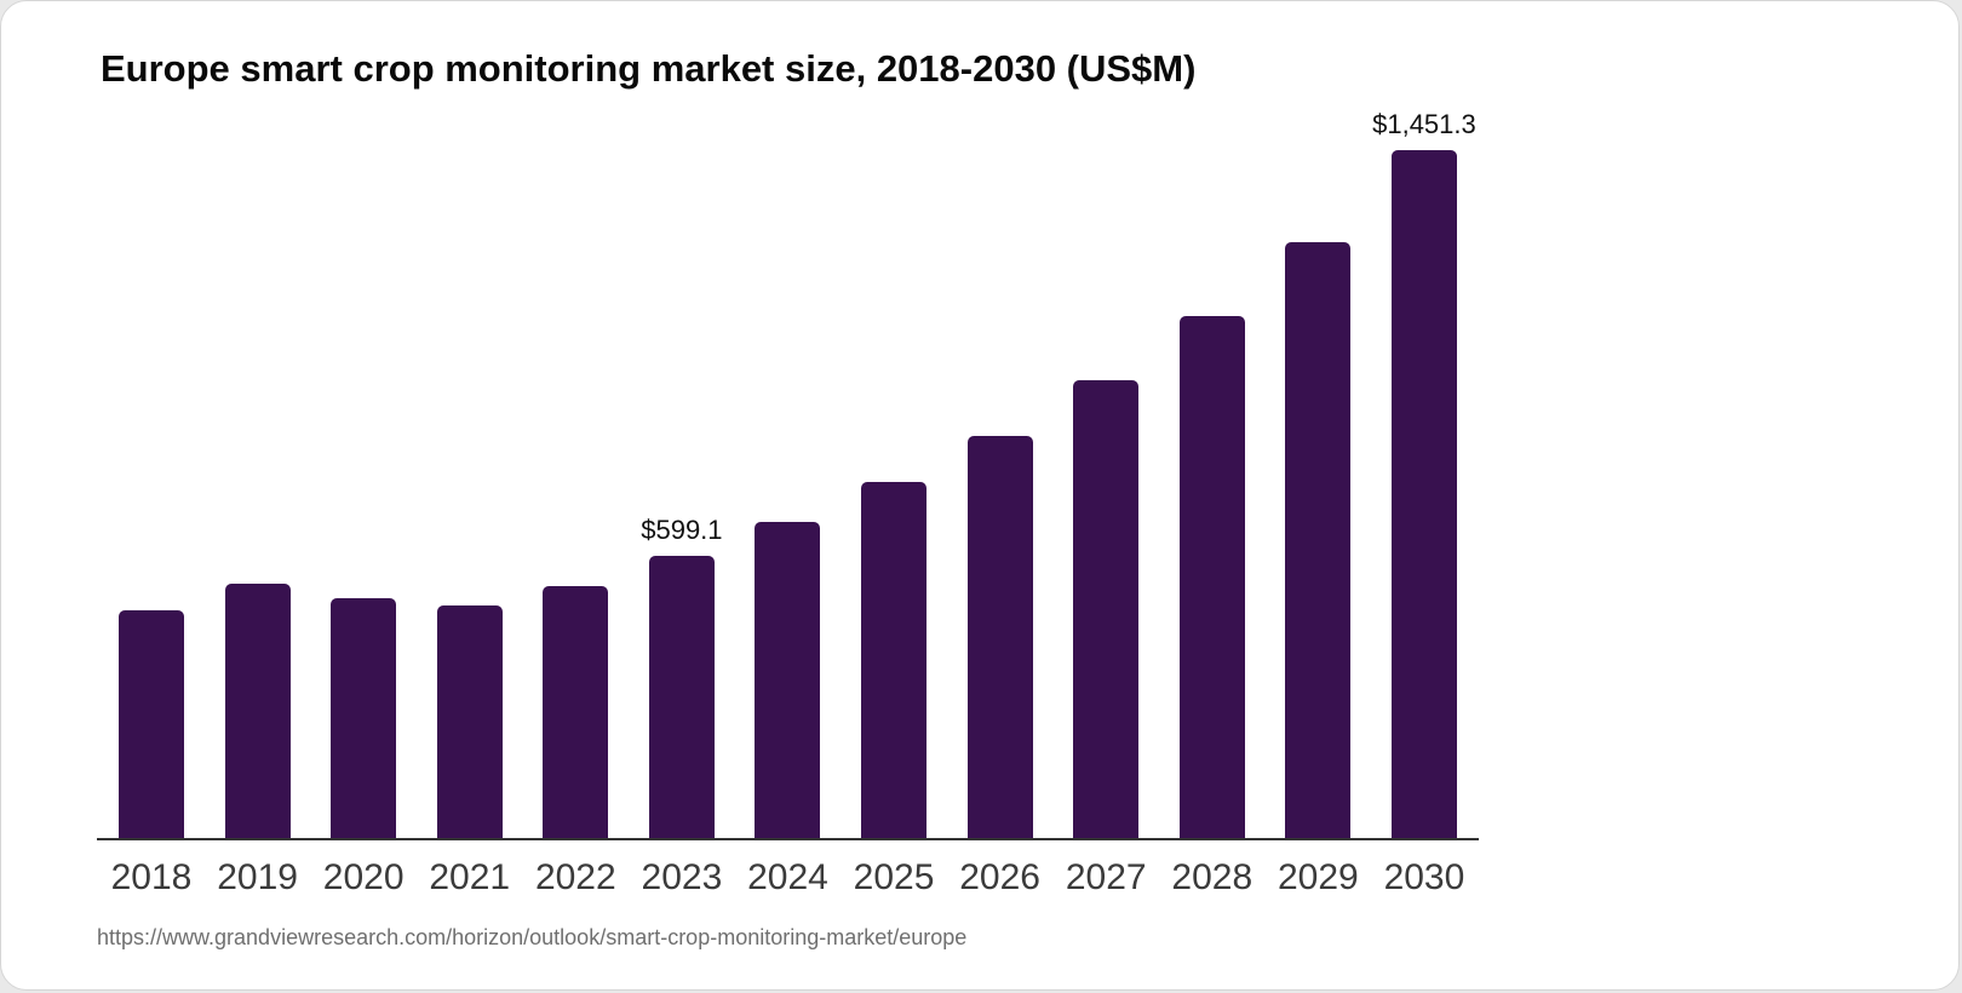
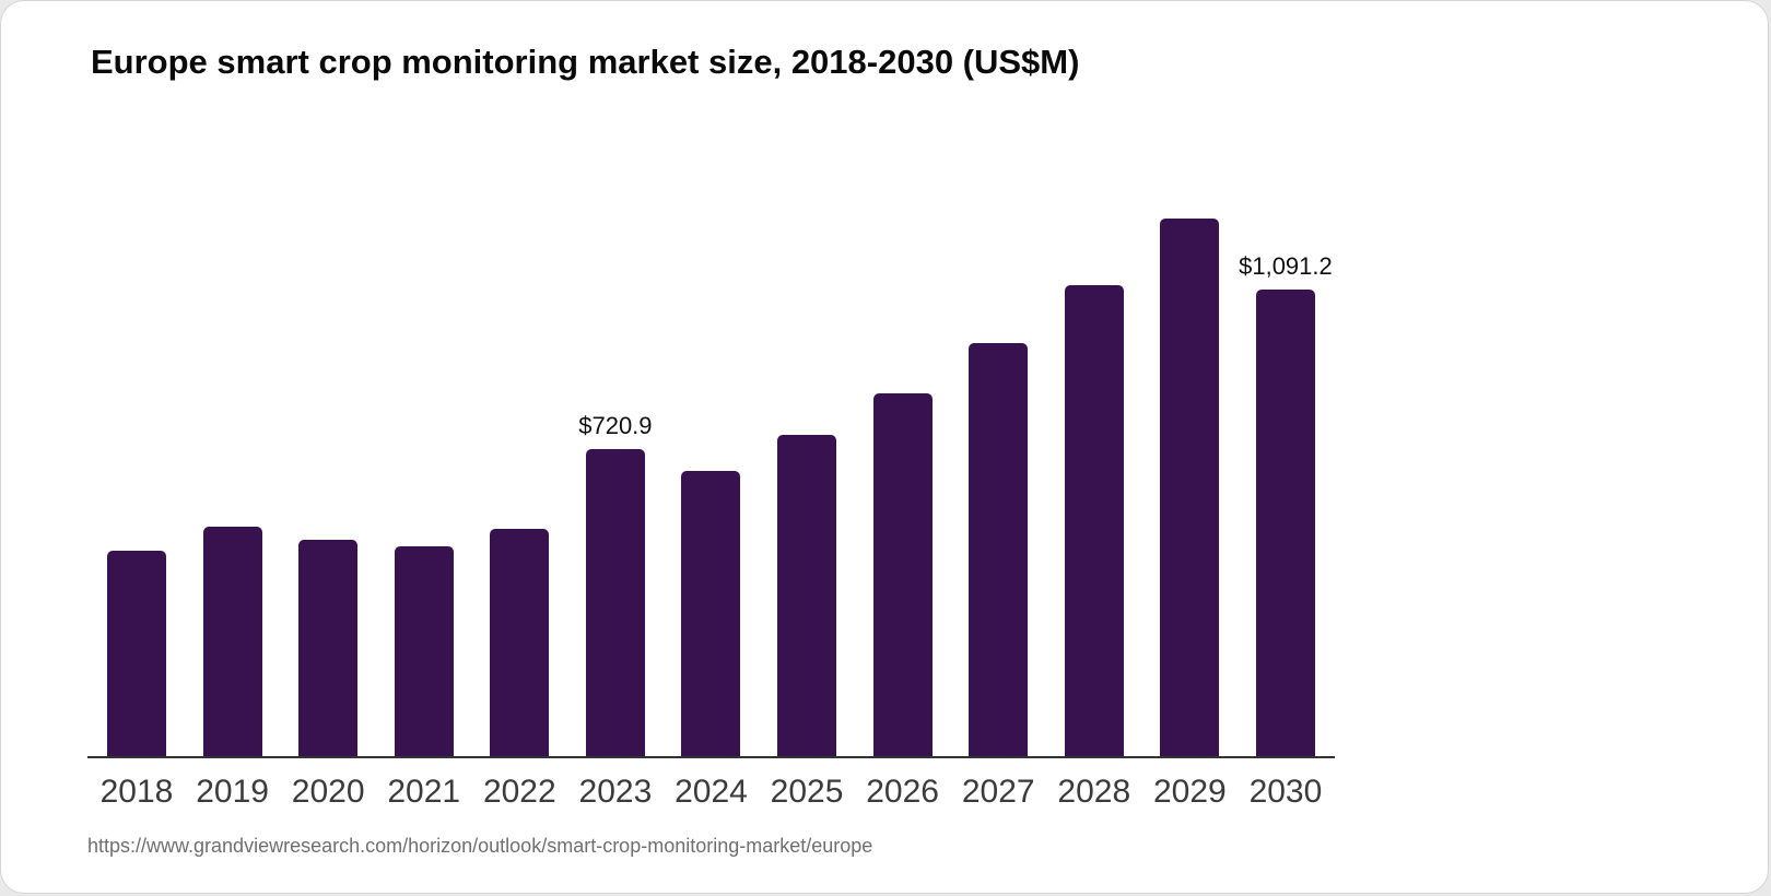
2023: $599.1 -> $720.9
2030: $1,451.3 -> $1,091.2
